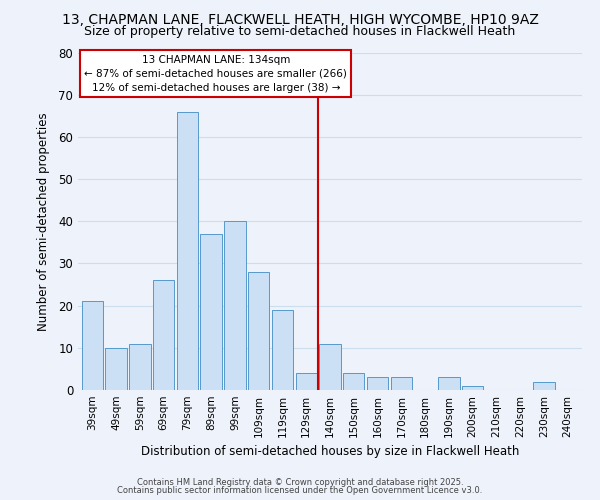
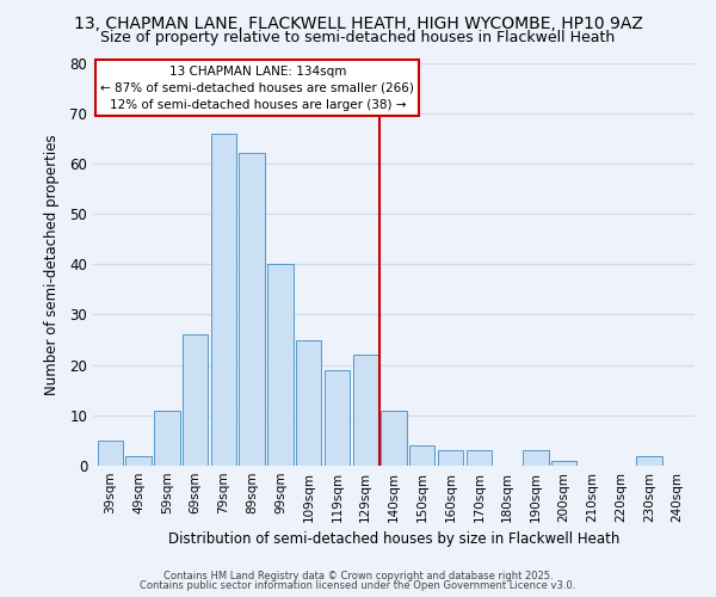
39sqm: 21 -> 5
49sqm: 10 -> 2
89sqm: 37 -> 62
109sqm: 28 -> 25
129sqm: 4 -> 22
